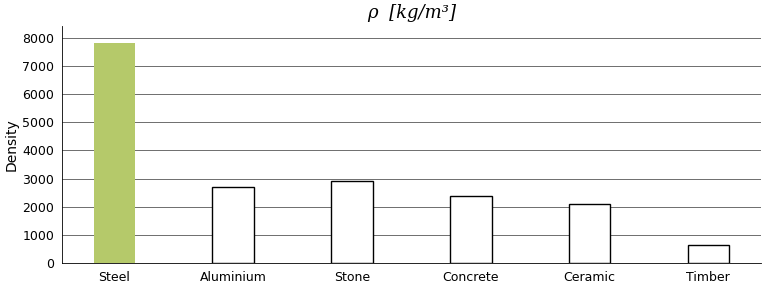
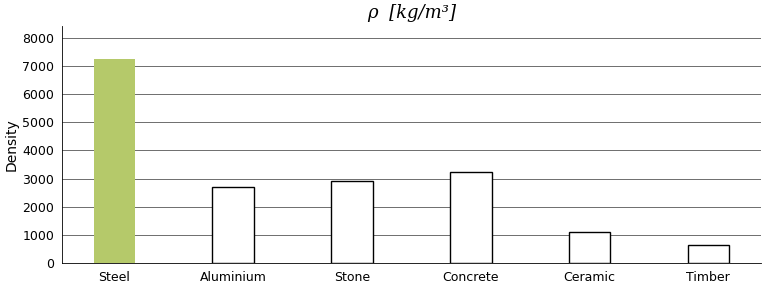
Steel: 7800 -> 7250
Concrete: 2400 -> 3250
Ceramic: 2100 -> 1100
